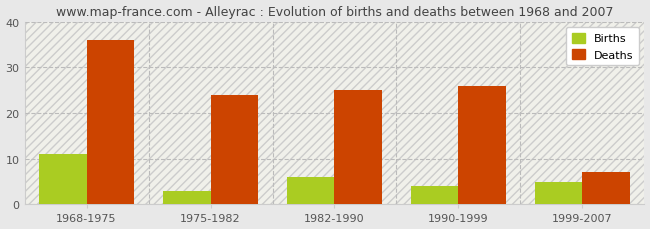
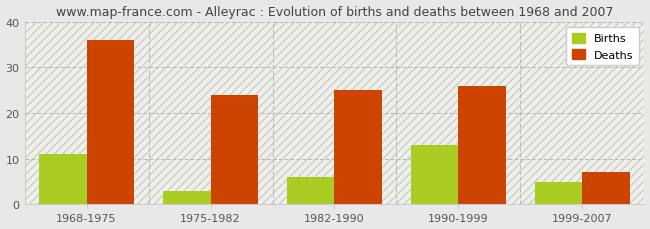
Births/1990-1999: 4 -> 13
